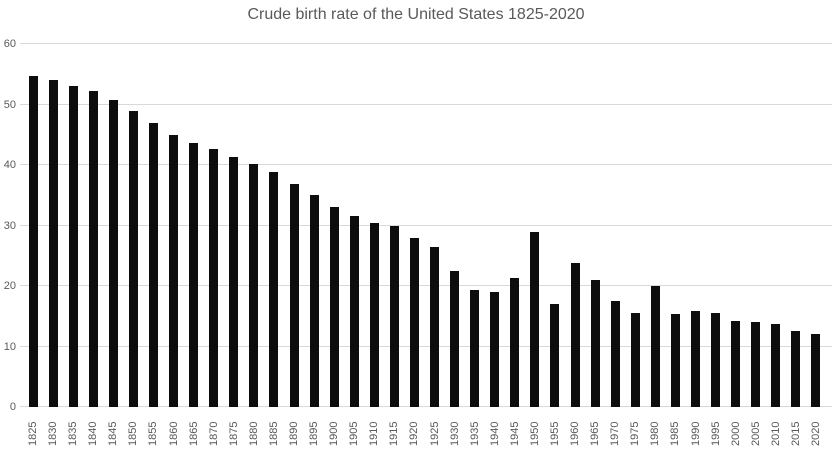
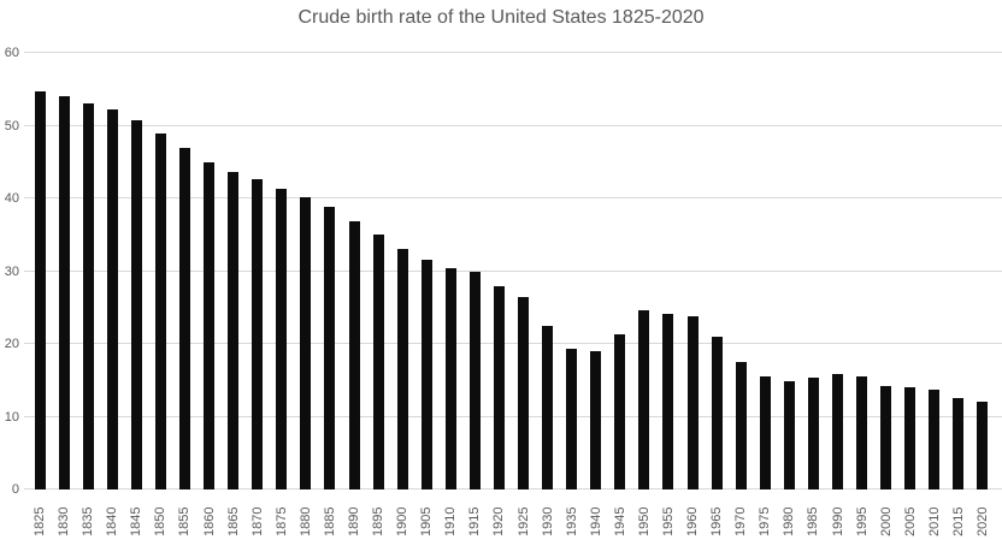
1950: 29 -> 25
1955: 17 -> 24
1980: 20 -> 15
